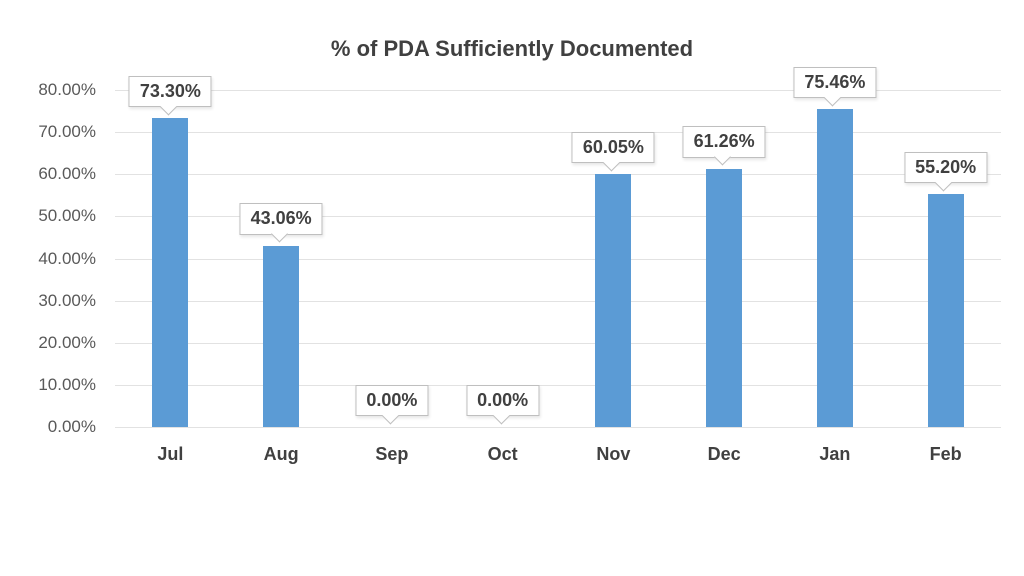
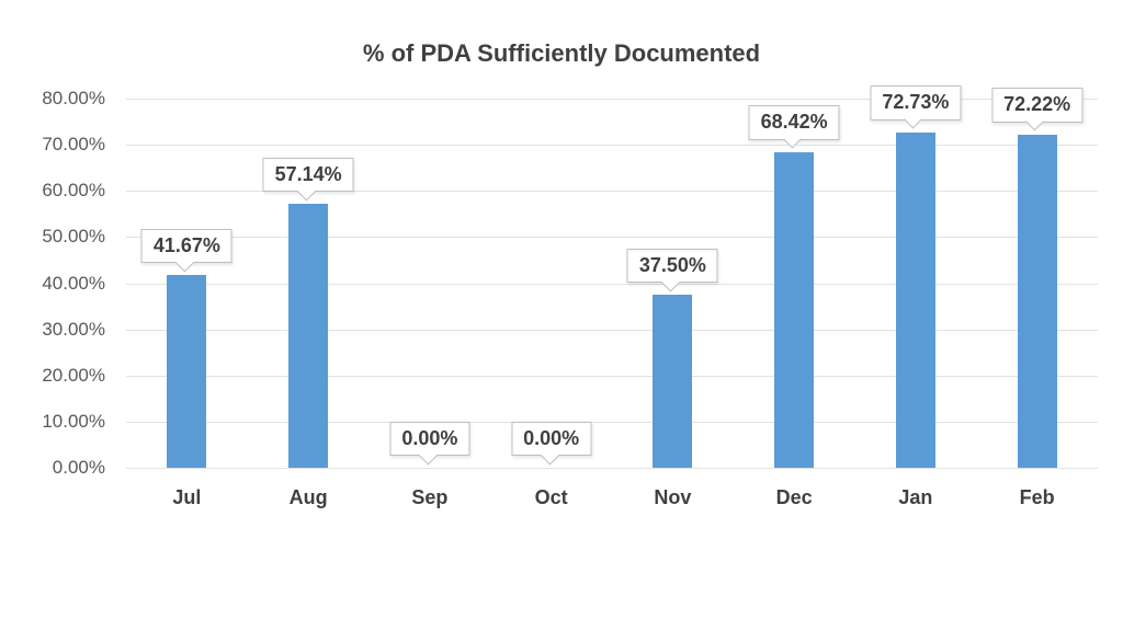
Jul: 73.30% -> 41.67%
Aug: 43.06% -> 57.14%
Nov: 60.05% -> 37.50%
Dec: 61.26% -> 68.42%
Jan: 75.46% -> 72.73%
Feb: 55.20% -> 72.22%
